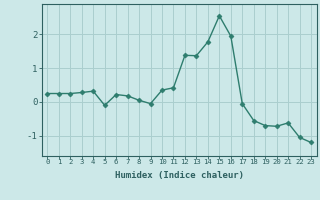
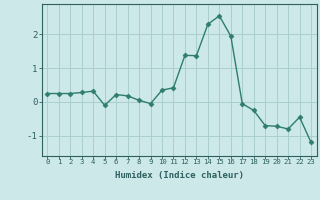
14: 1.78 -> 2.30
18: -0.55 -> -0.25
21: -0.62 -> -0.80
22: -1.05 -> -0.45
